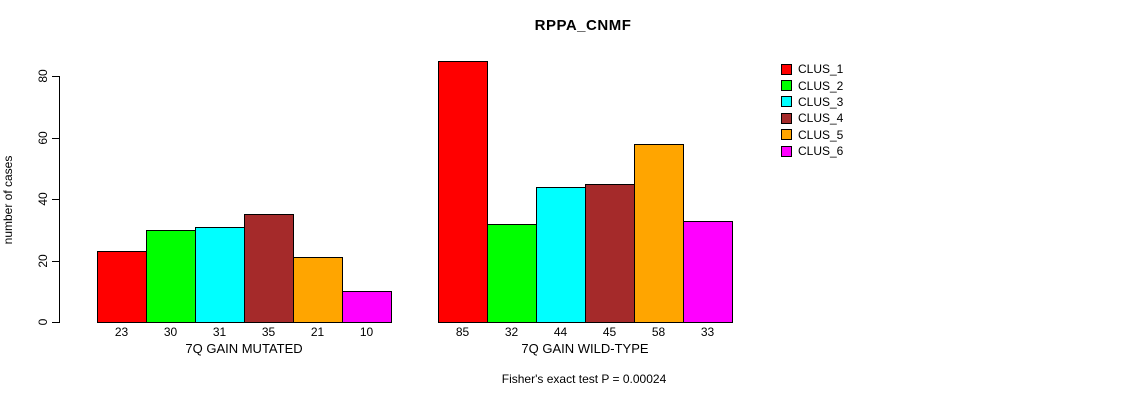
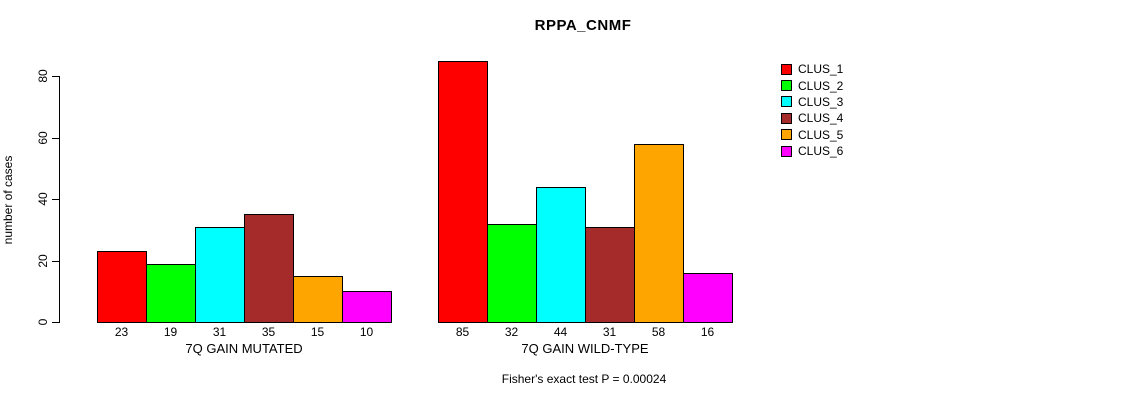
CLUS_2/7Q GAIN MUTATED: 30 -> 19
CLUS_5/7Q GAIN MUTATED: 21 -> 15
CLUS_4/7Q GAIN WILD-TYPE: 45 -> 31
CLUS_6/7Q GAIN WILD-TYPE: 33 -> 16
